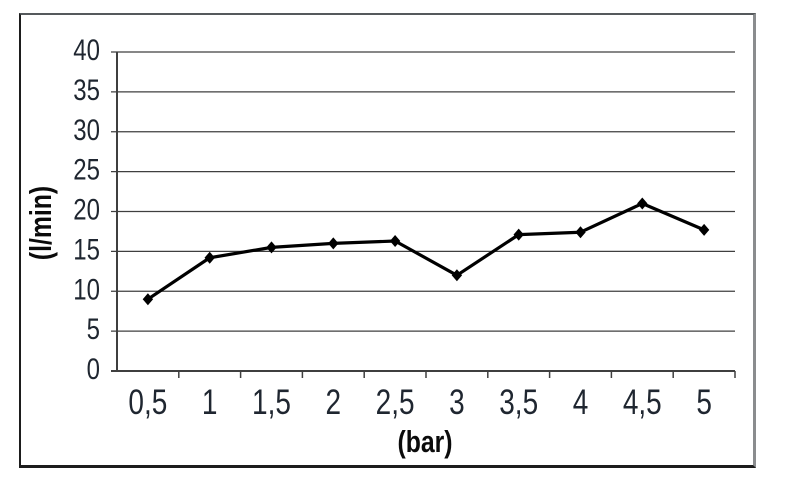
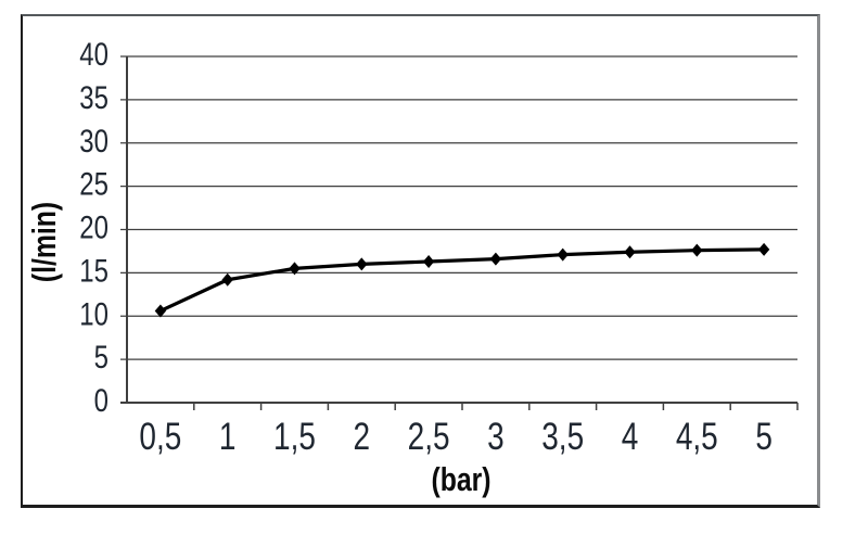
0,5: 9 -> 11
3: 12 -> 17
4,5: 21 -> 18
